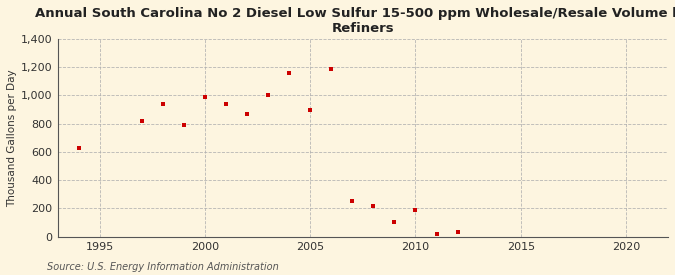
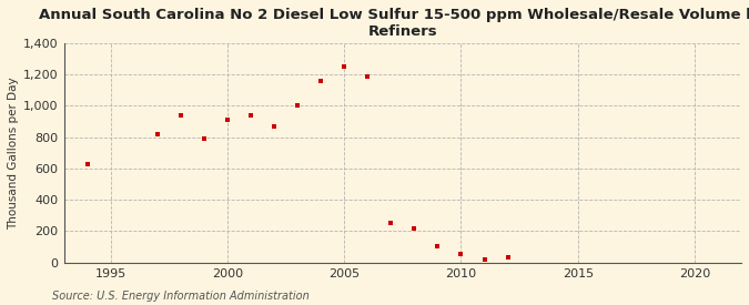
2000: 990 -> 910
2005: 900 -> 1,250
2010: 190 -> 60
